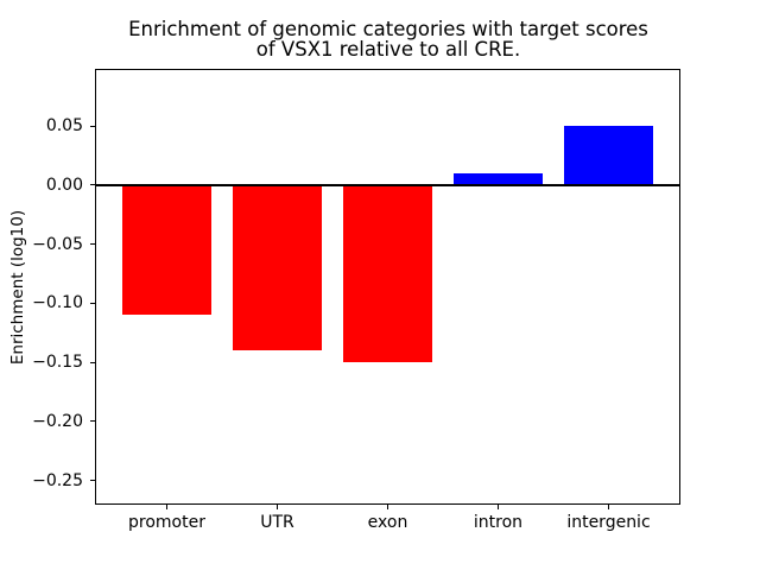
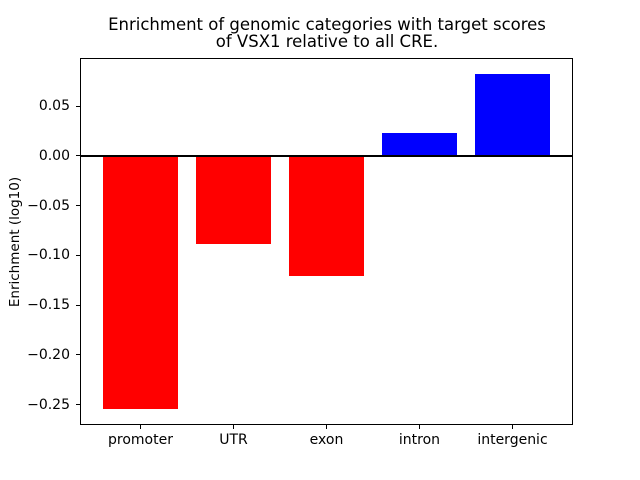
promoter: -0.11 -> -0.25
UTR: -0.14 -> -0.09
exon: -0.15 -> -0.12
intron: 0.01 -> 0.02
intergenic: 0.05 -> 0.08
